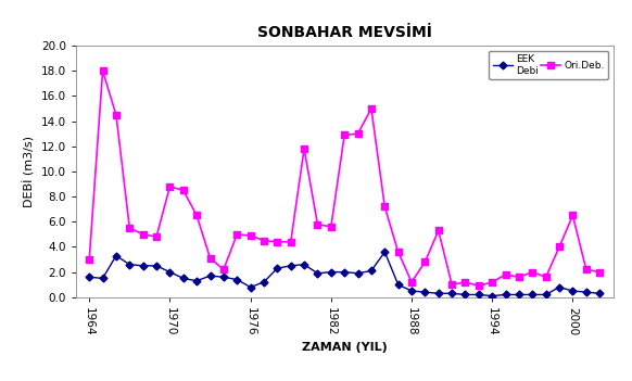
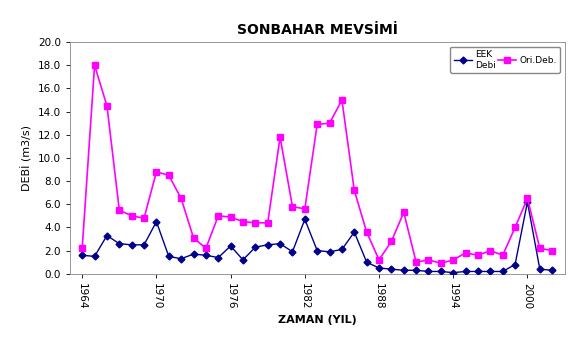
Ori.Deb./1964: 3.0 -> 2.2
EEK Debi/1970: 2.0 -> 4.5
EEK Debi/1976: 0.8 -> 2.4
EEK Debi/1982: 2.0 -> 4.7
EEK Debi/2000: 0.5 -> 6.2
